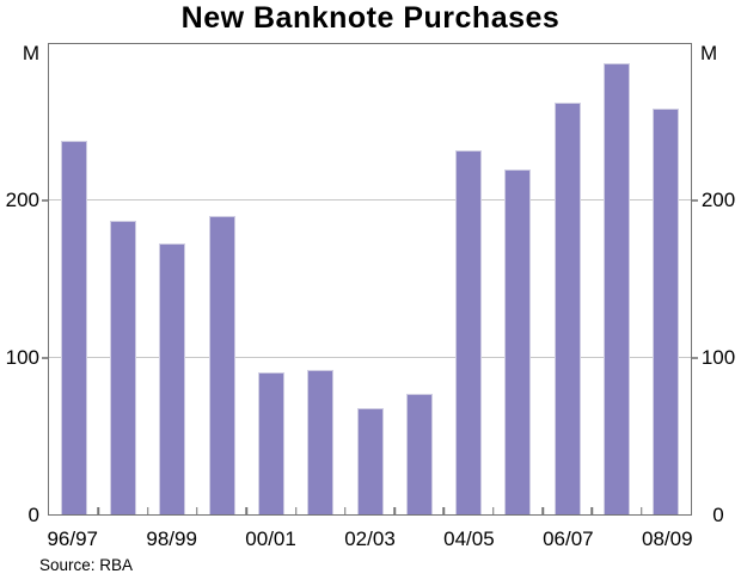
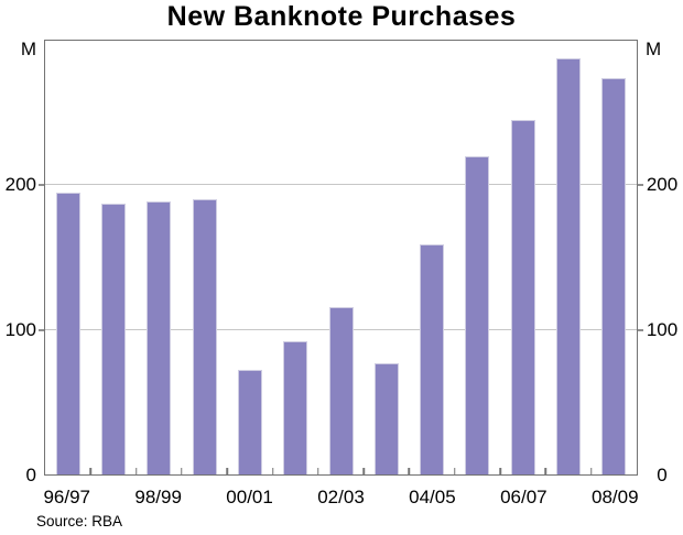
96/97: 238 -> 195
98/99: 173 -> 189
00/01: 91 -> 72
02/03: 68 -> 116
04/05: 232 -> 159
06/07: 263 -> 245
08/09: 259 -> 274
